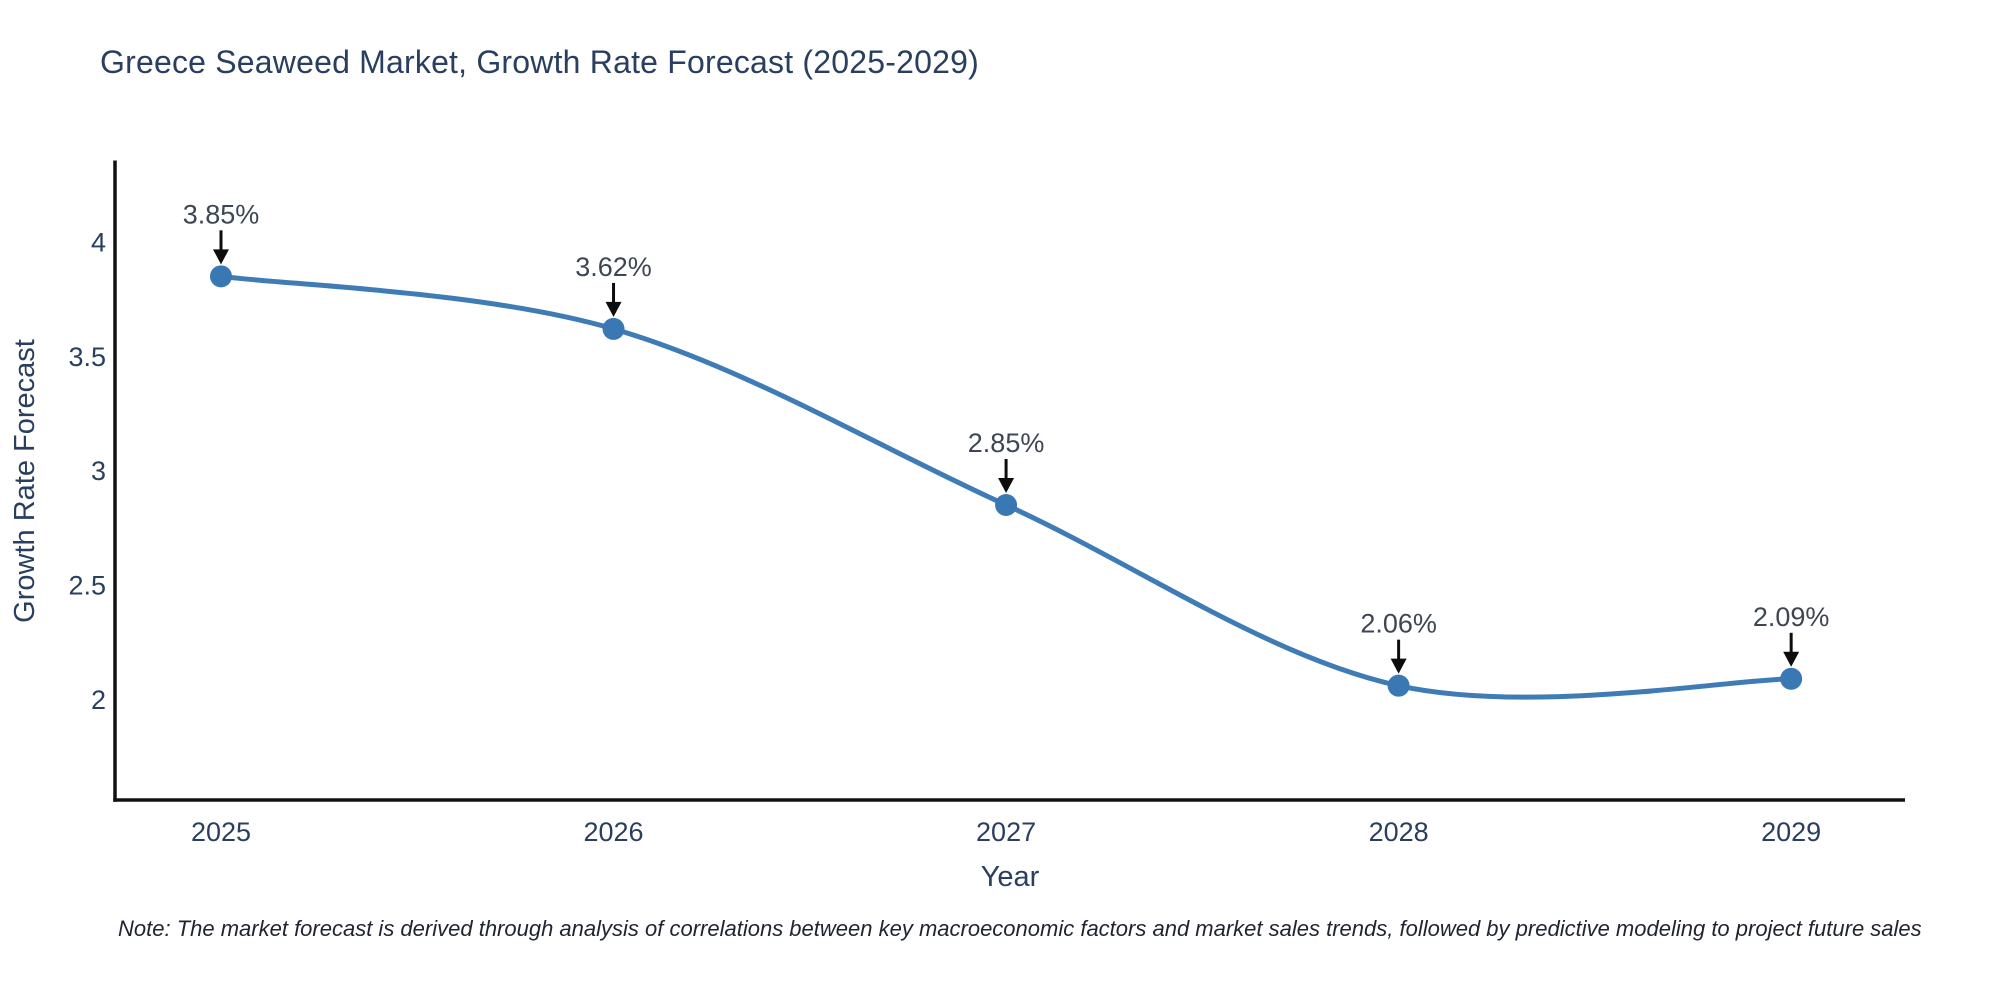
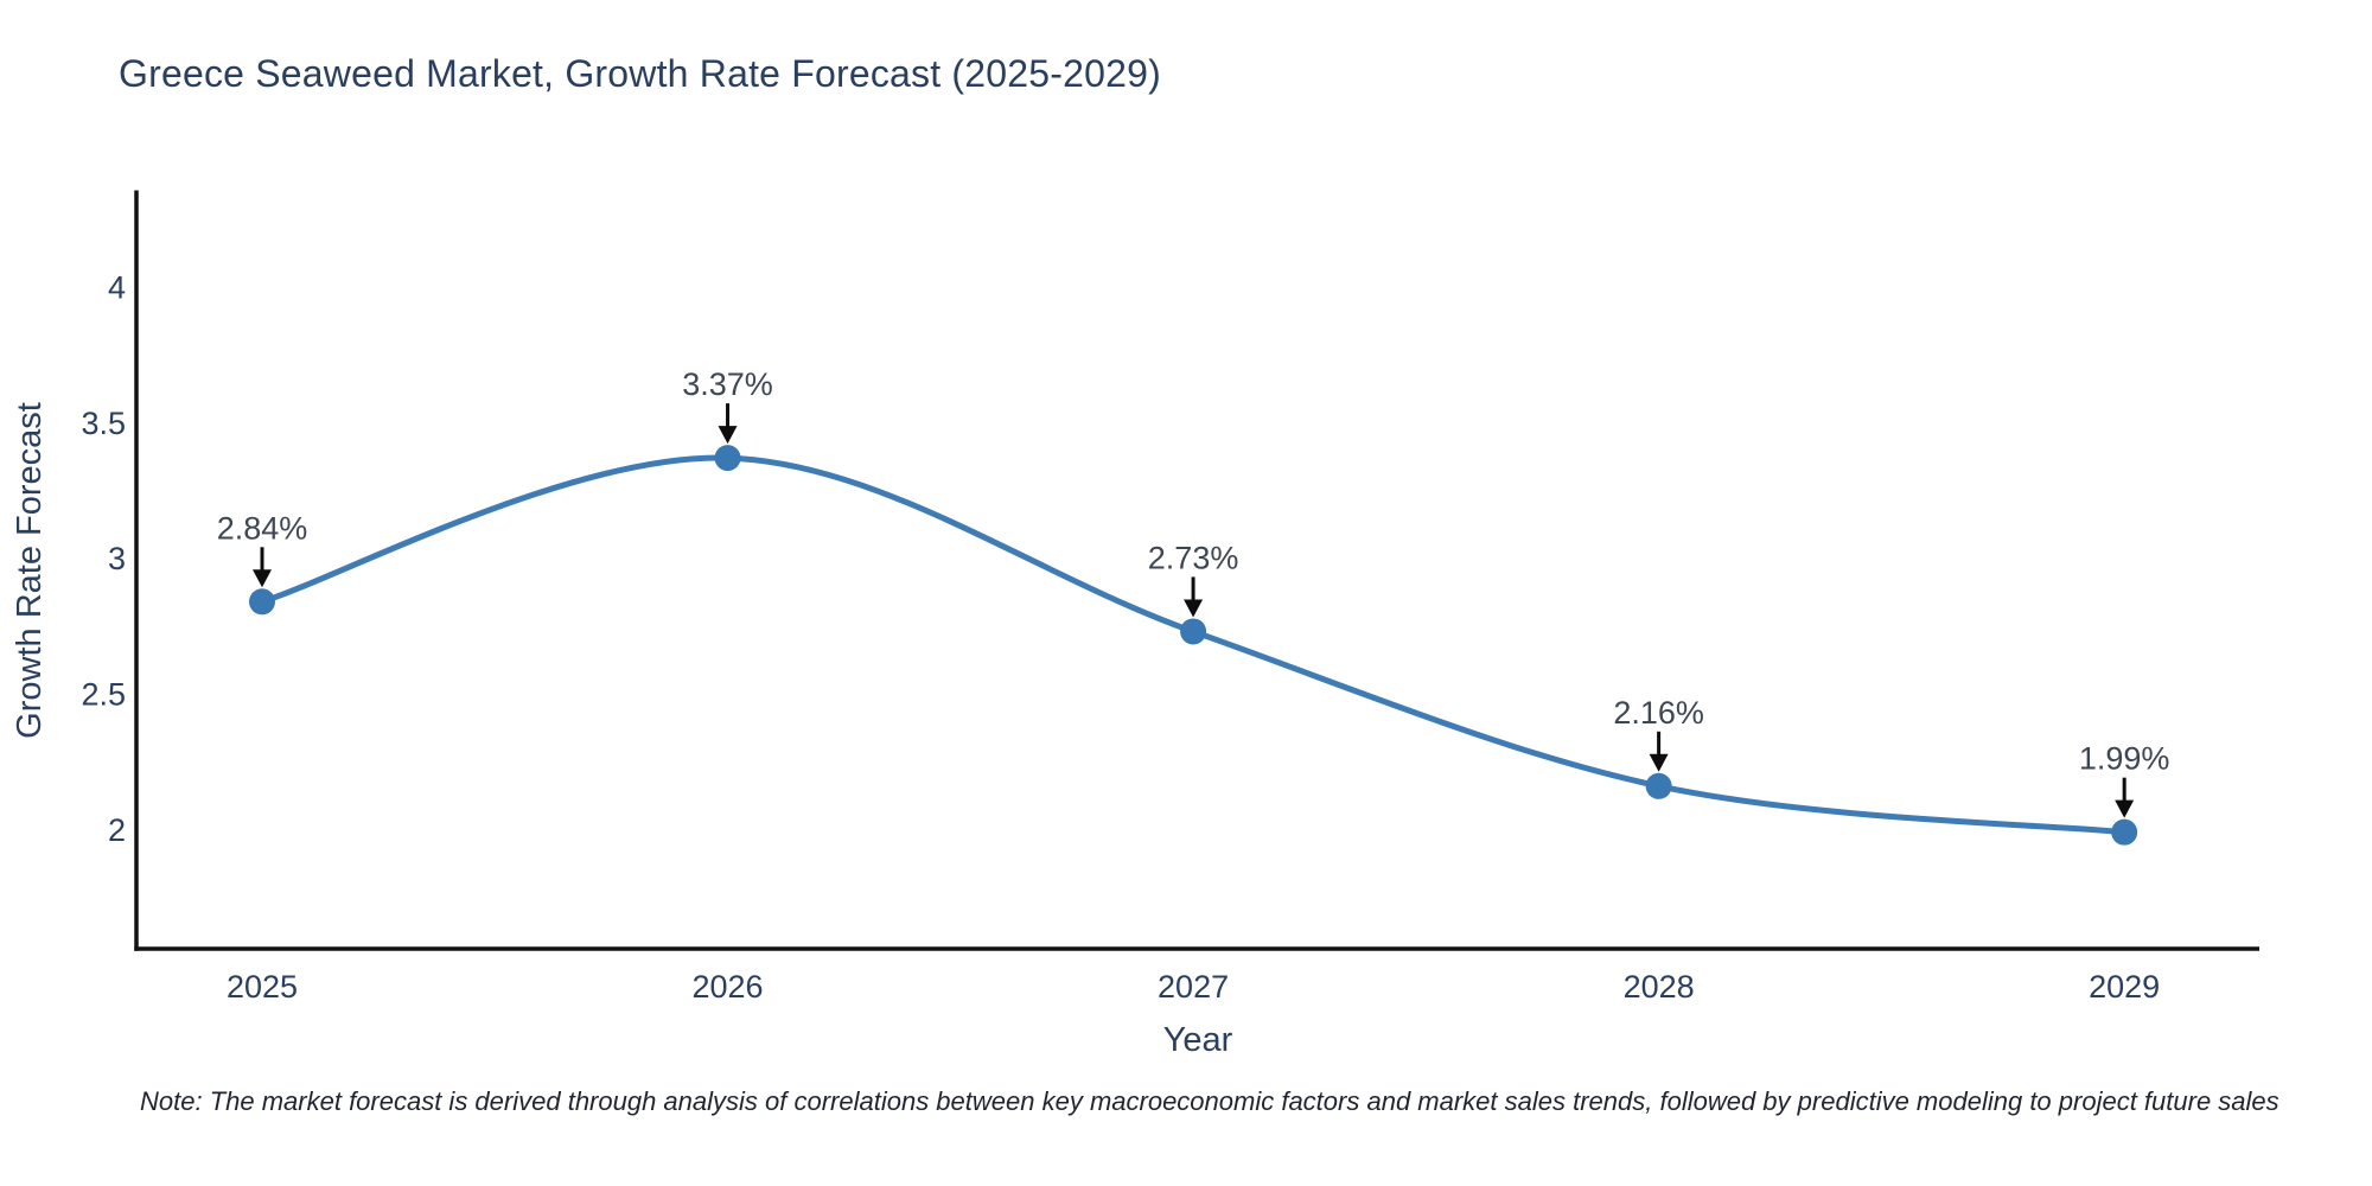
2025: 3.85% -> 2.84%
2026: 3.62% -> 3.37%
2027: 2.85% -> 2.73%
2028: 2.06% -> 2.16%
2029: 2.09% -> 1.99%
